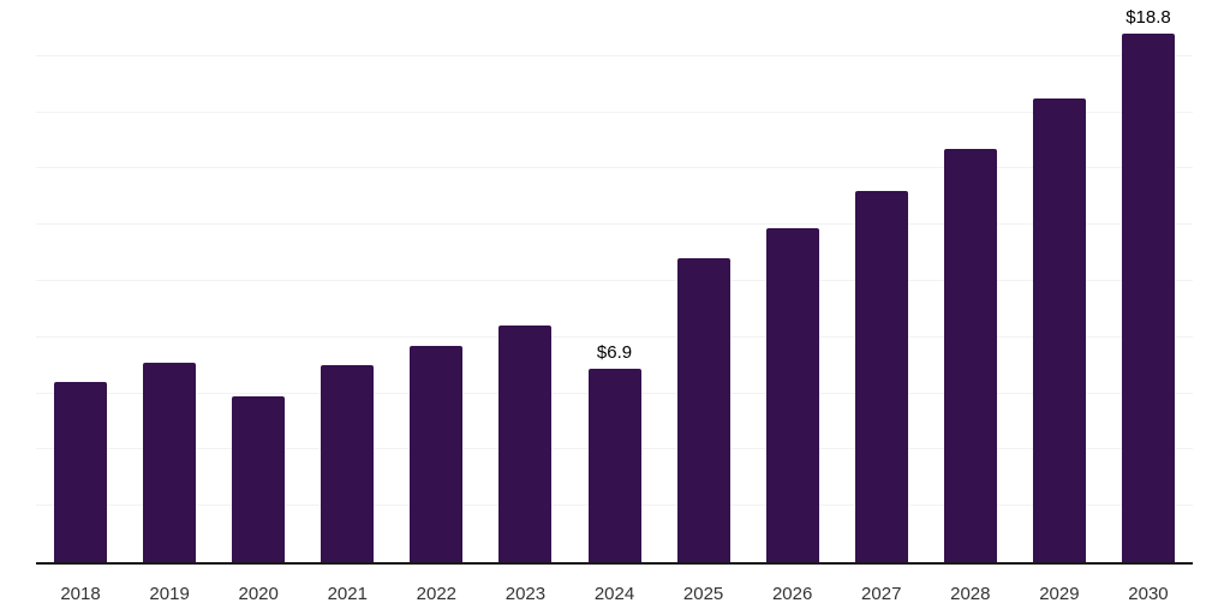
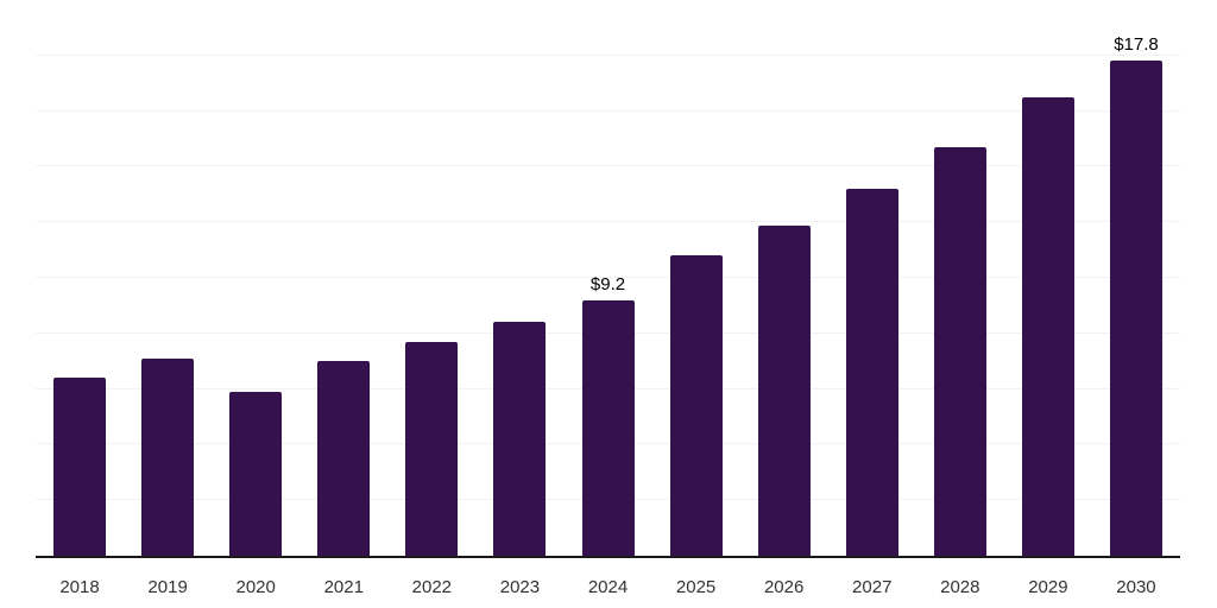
2024: $6.9 -> $9.2
2030: $18.8 -> $17.8
